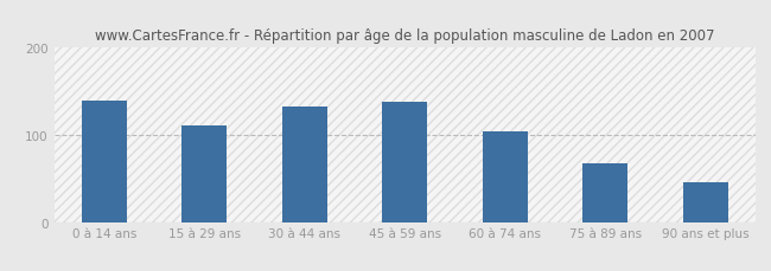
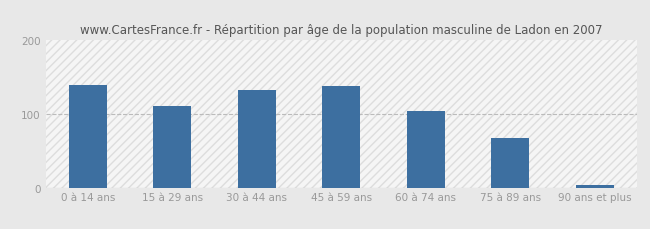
90 ans et plus: 46 -> 3
